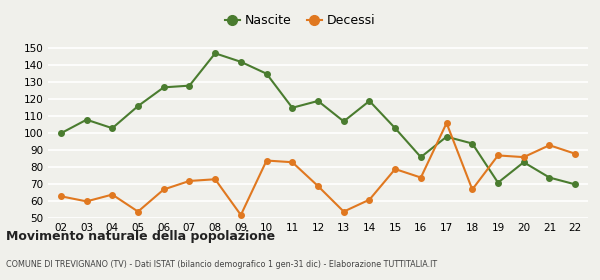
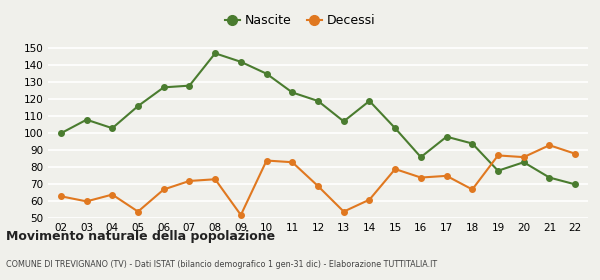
Nascite/11: 115 -> 124
Decessi/17: 106 -> 75
Nascite/19: 71 -> 78
